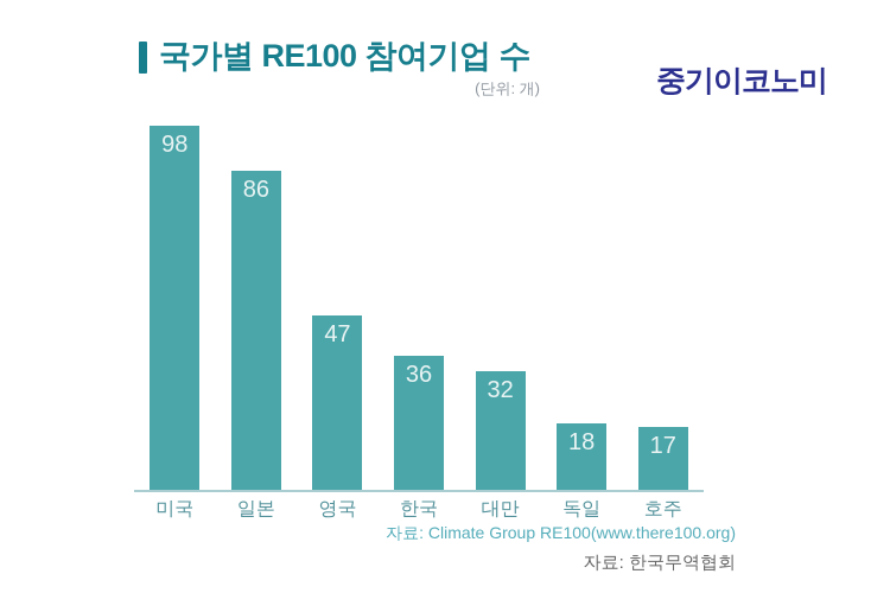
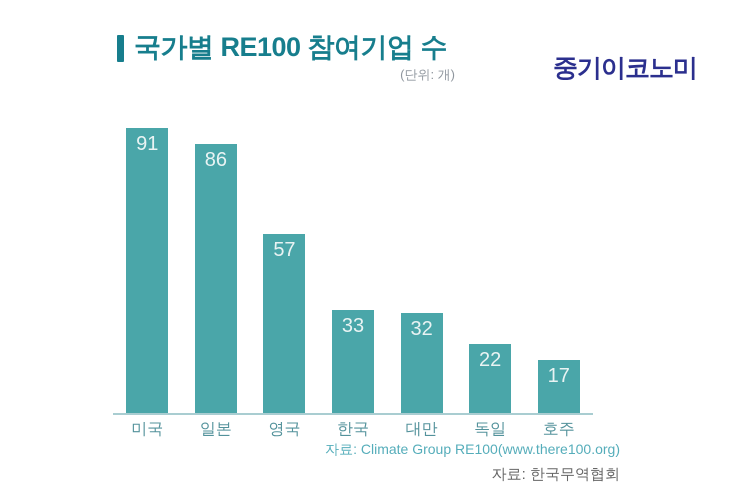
미국: 98 -> 91
영국: 47 -> 57
한국: 36 -> 33
독일: 18 -> 22
